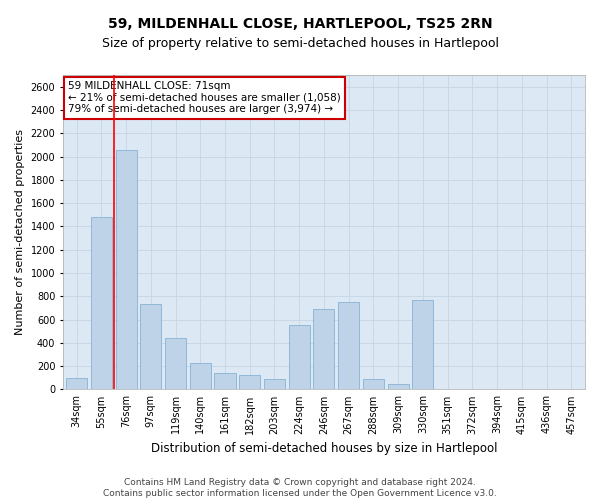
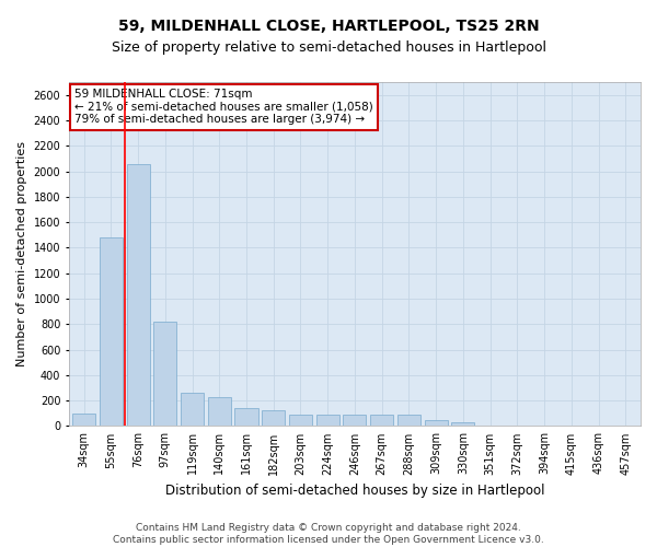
97sqm: 730 -> 820
119sqm: 440 -> 260
224sqm: 550 -> 90
246sqm: 690 -> 90
267sqm: 750 -> 90
330sqm: 770 -> 30
